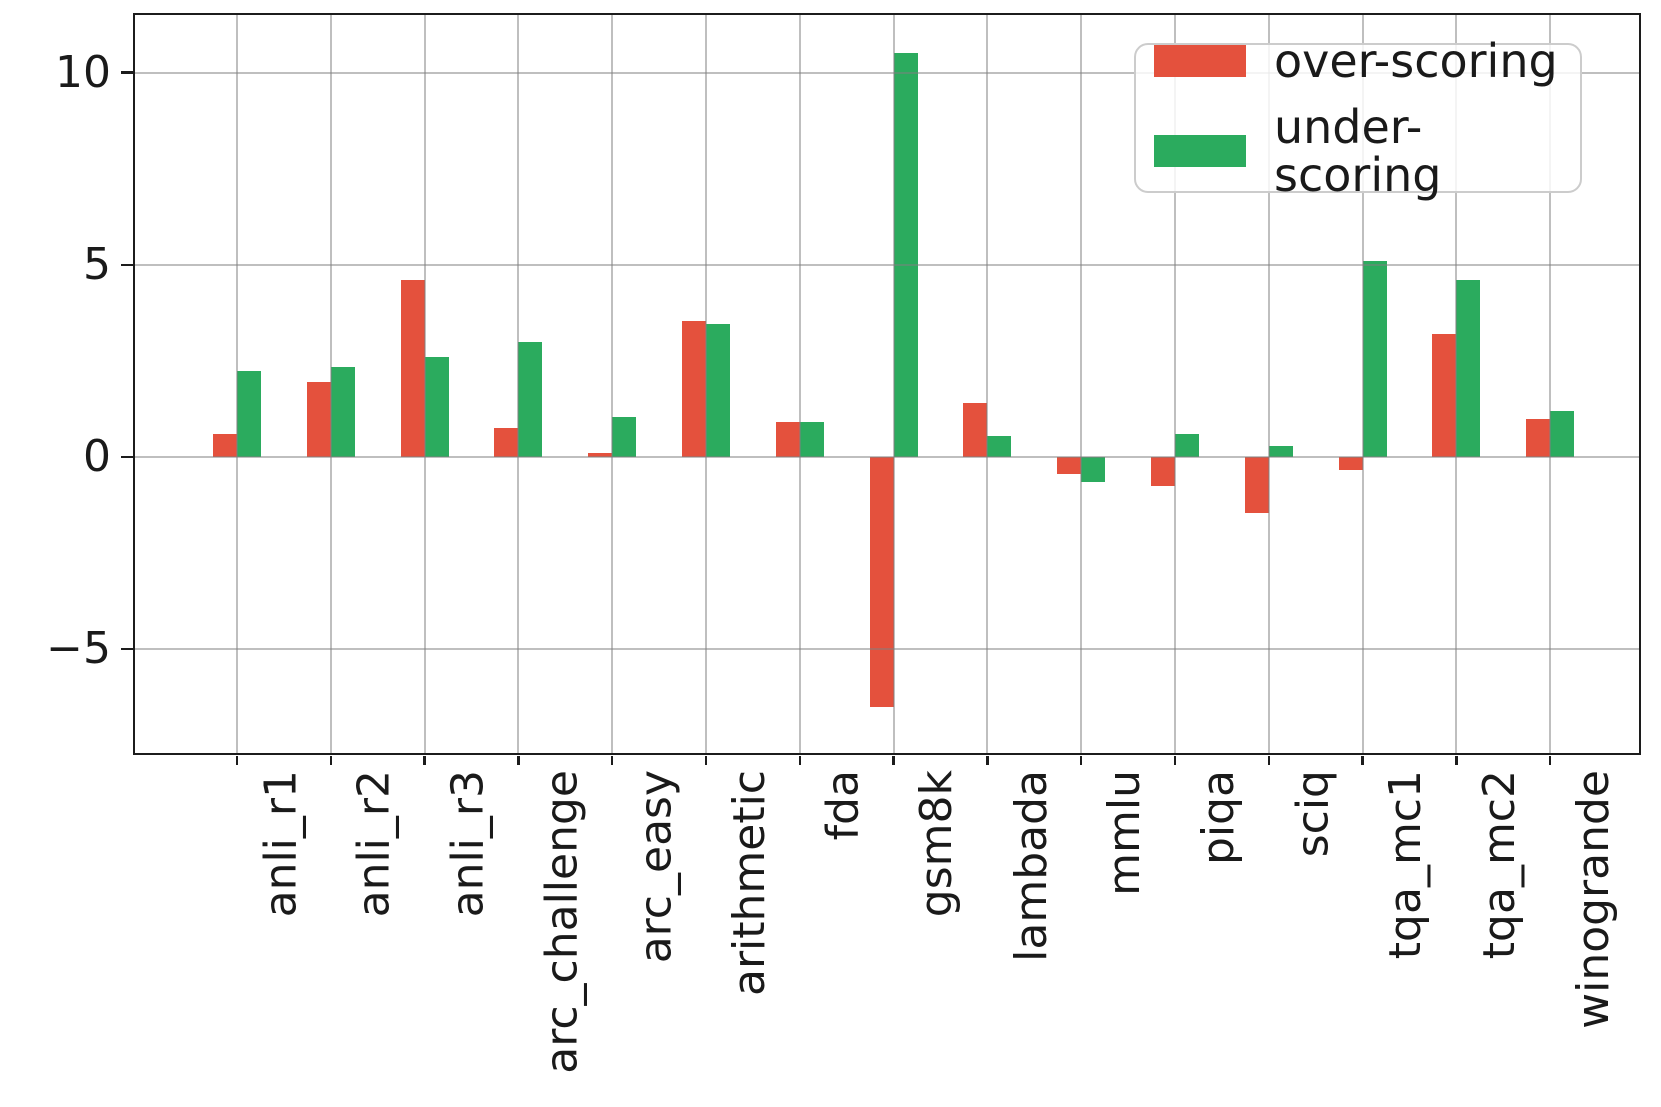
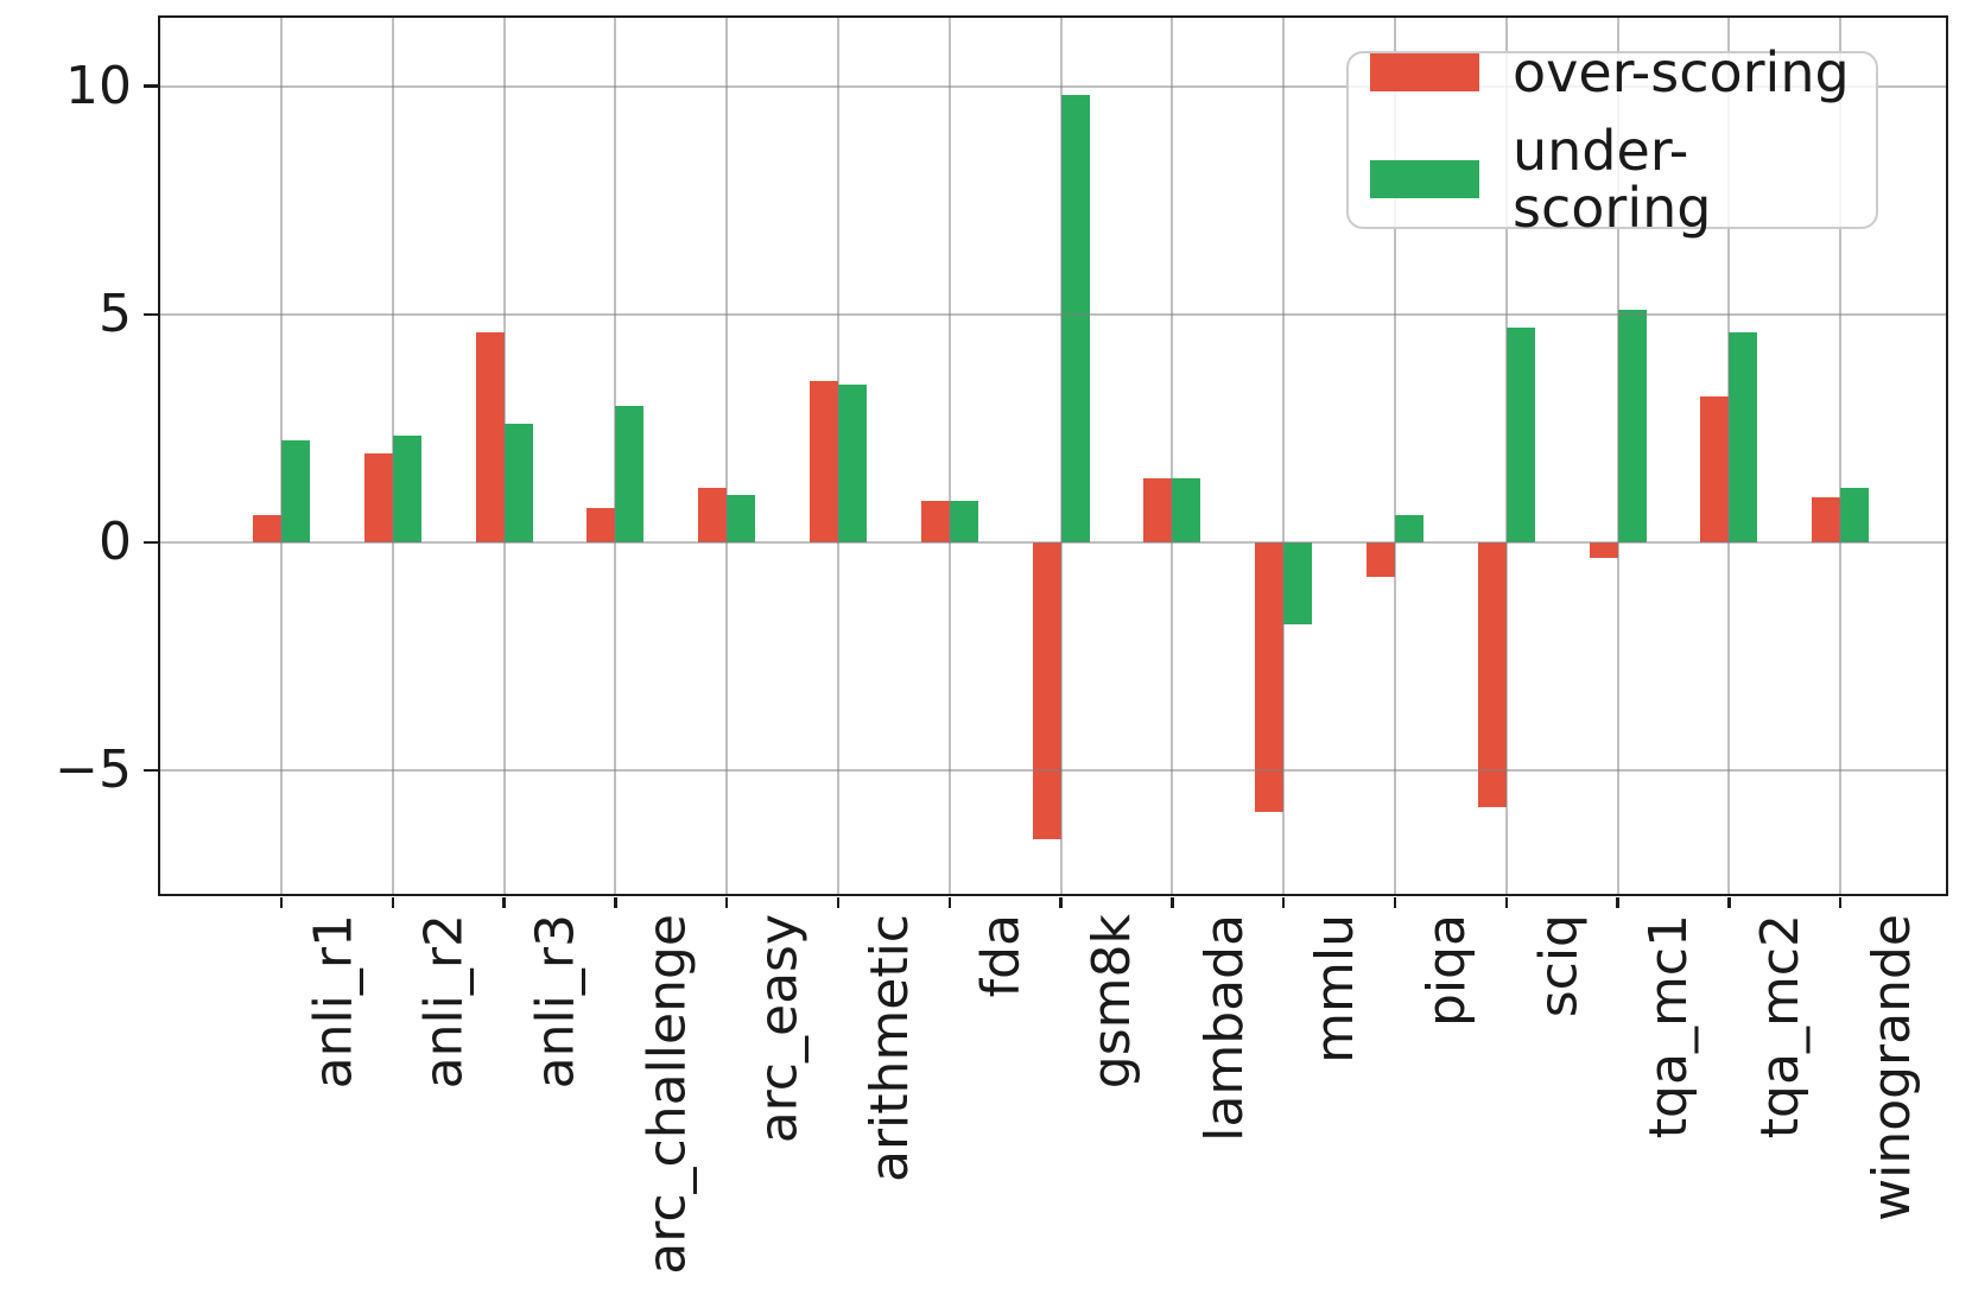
over-scoring/arc_easy: 0.1 -> 1.2
under-scoring/gsm8k: 10.5 -> 9.8
under-scoring/lambada: 0.6 -> 1.4
over-scoring/mmlu: -0.5 -> -5.9
under-scoring/mmlu: -0.7 -> -1.8
over-scoring/sciq: -1.4 -> -5.8
under-scoring/sciq: 0.3 -> 4.7
